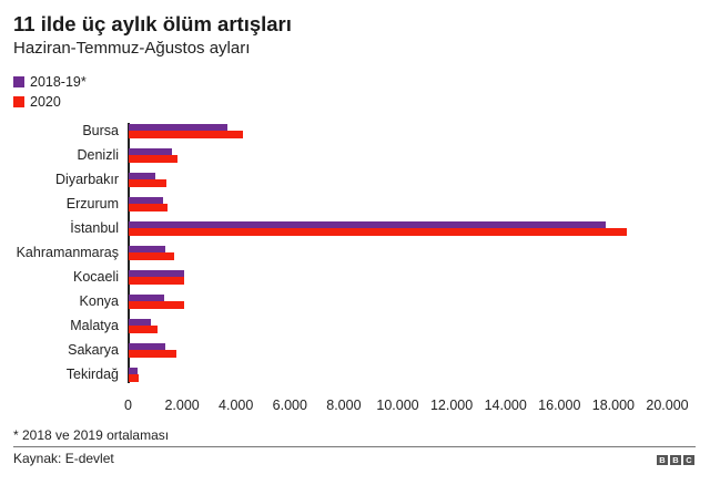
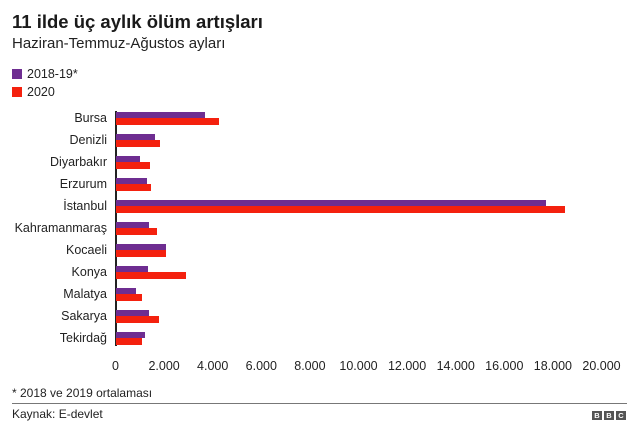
2020/Konya: 2100 -> 2900
2018-19*/Tekirdağ: 300 -> 1200
2020/Tekirdağ: 400 -> 1100
